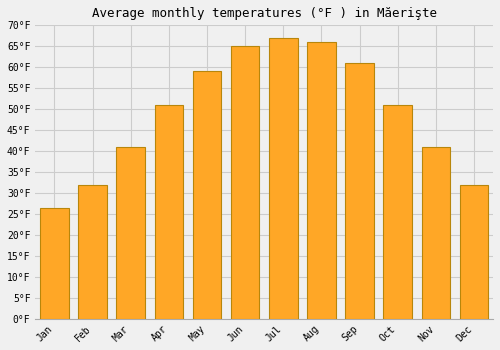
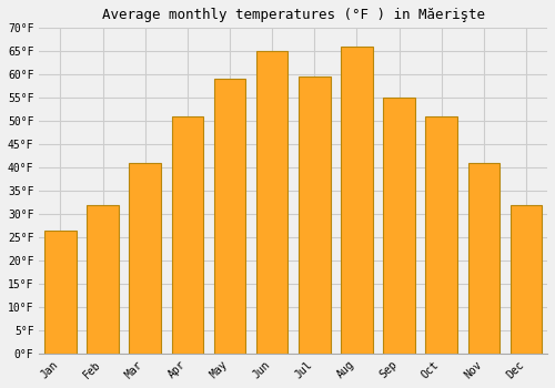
Jul: 67.0°F -> 59.5°F
Sep: 61.0°F -> 55.0°F
